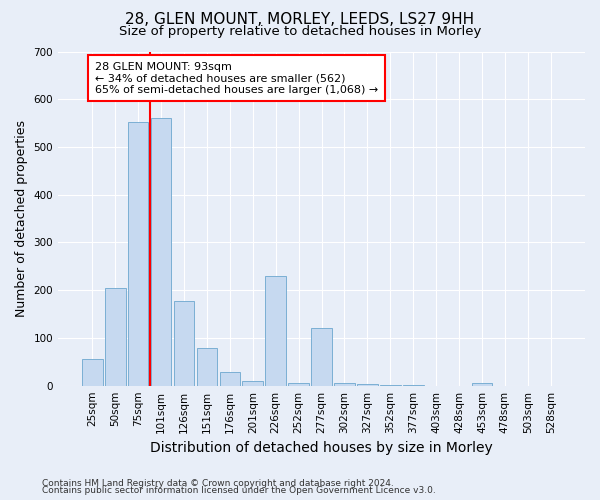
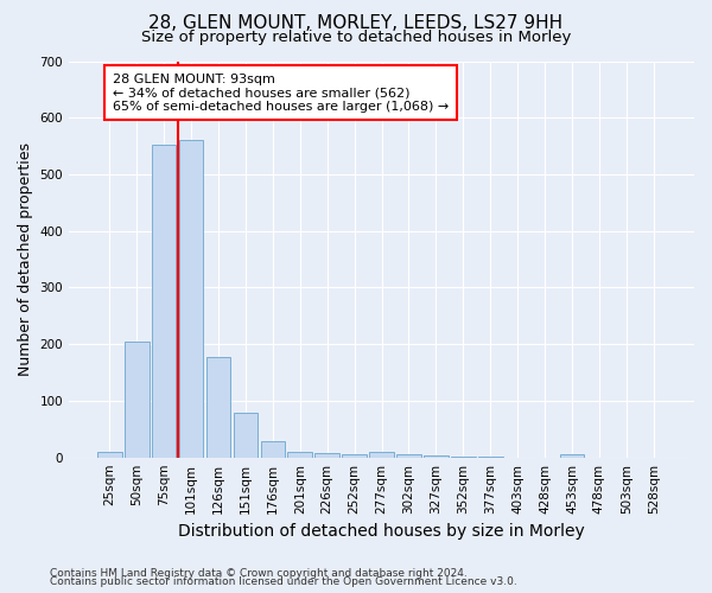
25sqm: 55 -> 10
226sqm: 230 -> 7
277sqm: 120 -> 10
